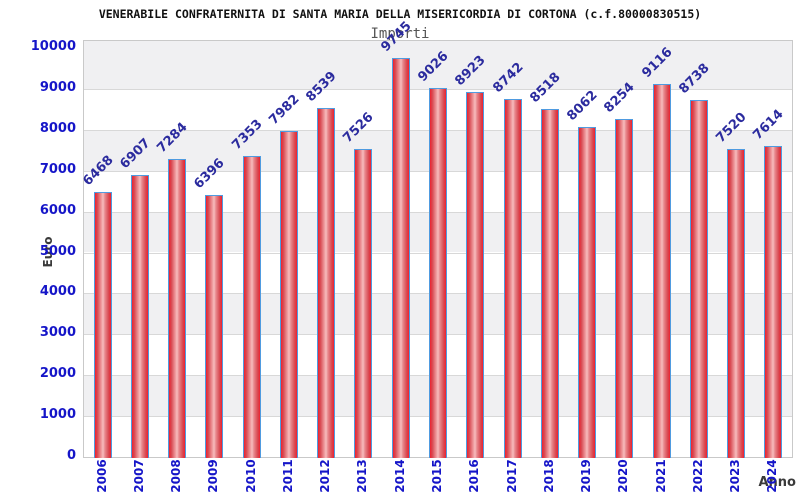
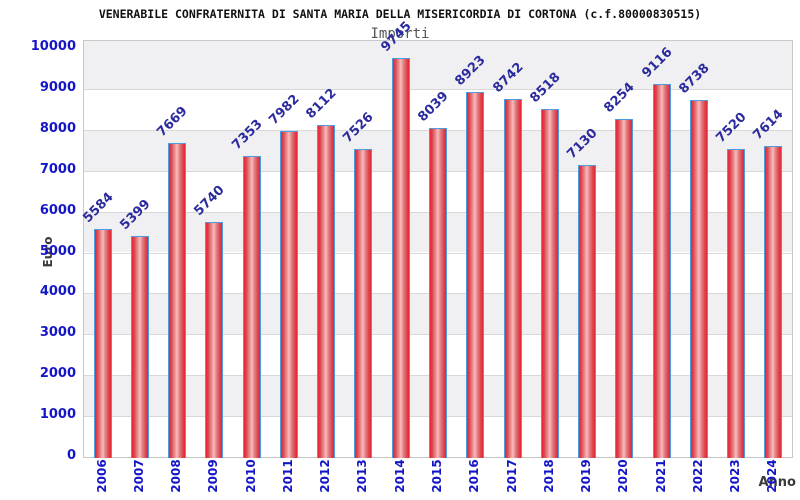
2006: 6468 -> 5584
2007: 6907 -> 5399
2008: 7284 -> 7669
2009: 6396 -> 5740
2012: 8539 -> 8112
2015: 9026 -> 8039
2019: 8062 -> 7130
